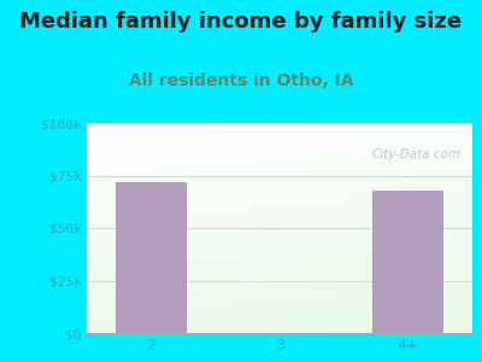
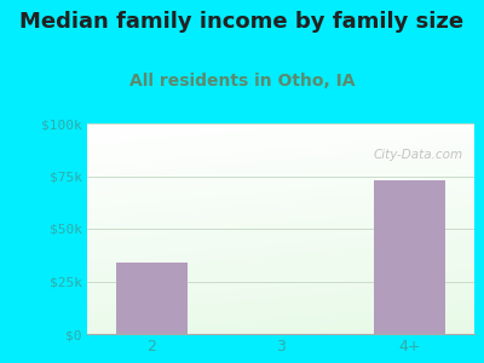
2: $72k -> $34k
4+: $68k -> $73k
